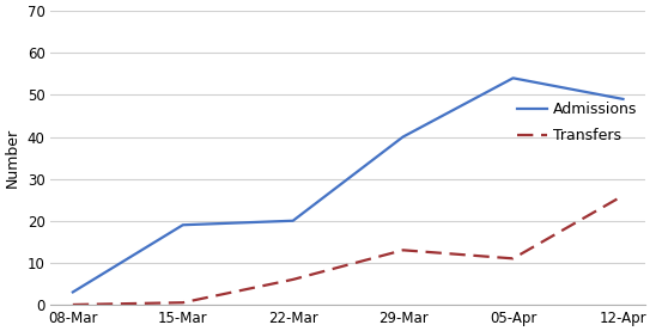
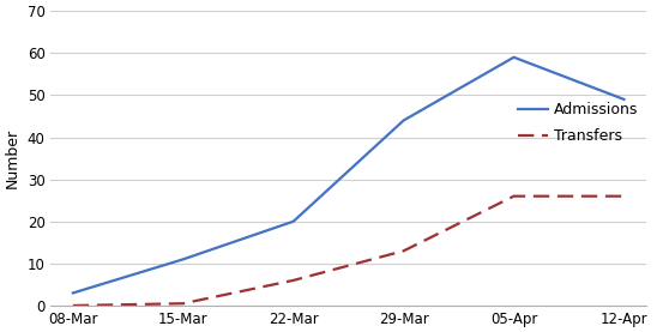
Admissions/15-Mar: 19 -> 11
Admissions/29-Mar: 40 -> 44
Admissions/05-Apr: 54 -> 59
Transfers/05-Apr: 11.0 -> 26.0
